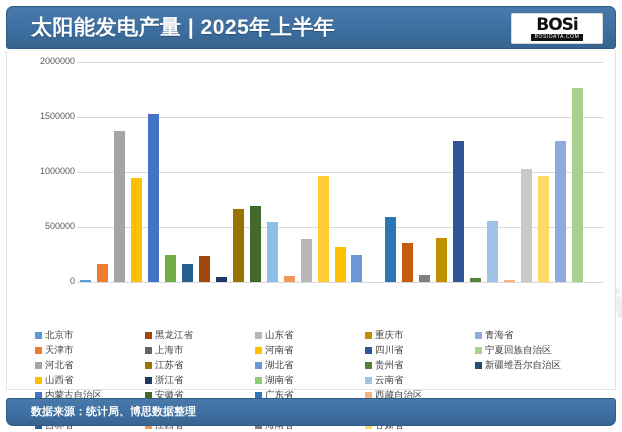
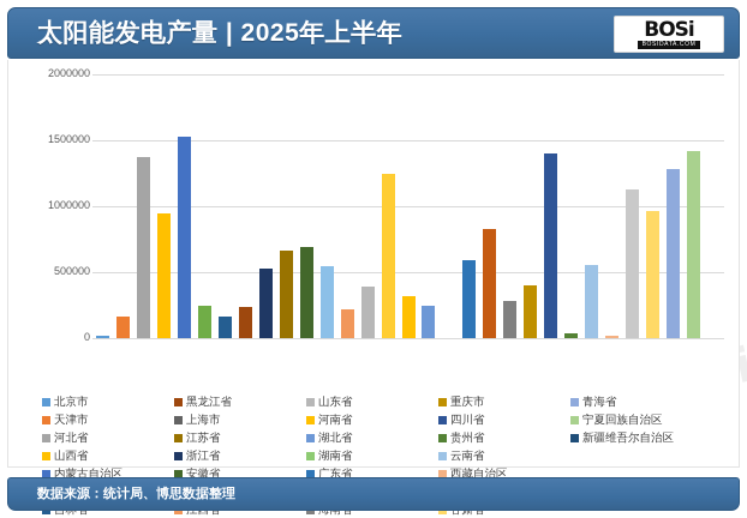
上海市: 40000 -> 530000
福建省: 50000 -> 220000
山东省: 960000 -> 1250000
广西壮族自治区: 360000 -> 830000
海南省: 60000 -> 280000
四川省: 1280000 -> 1400000
陕西省: 1030000 -> 1130000
宁夏回族自治区: 1760000 -> 1420000
